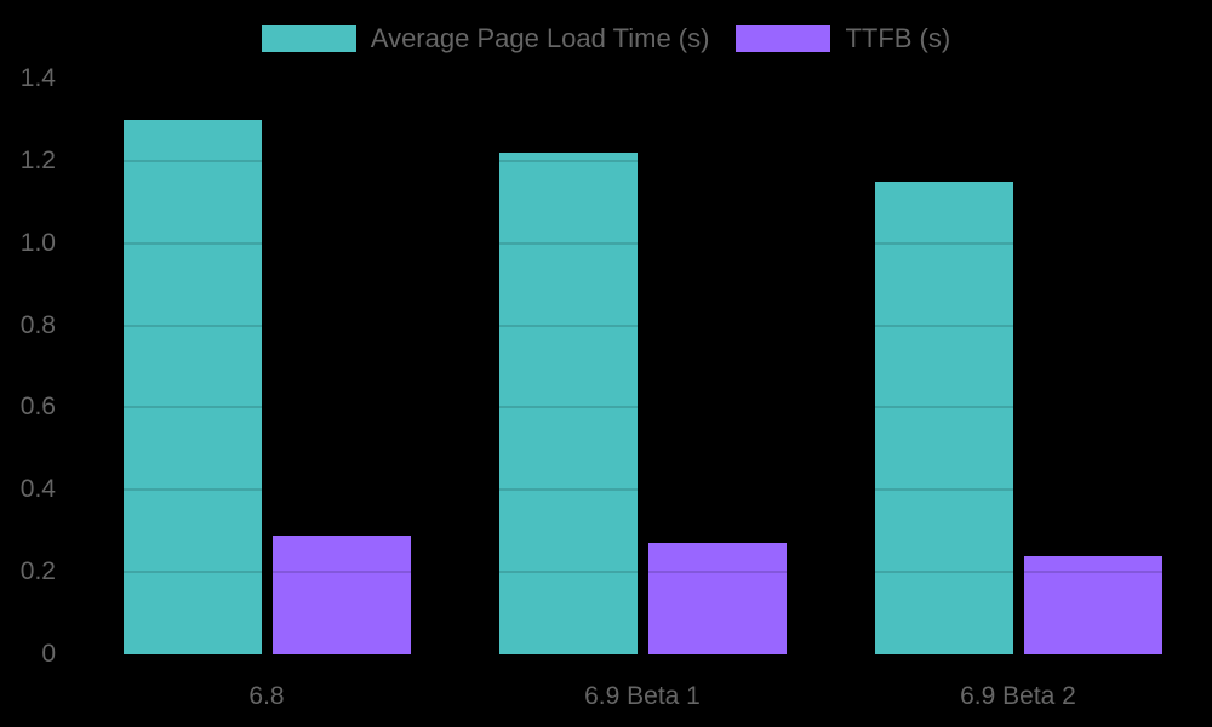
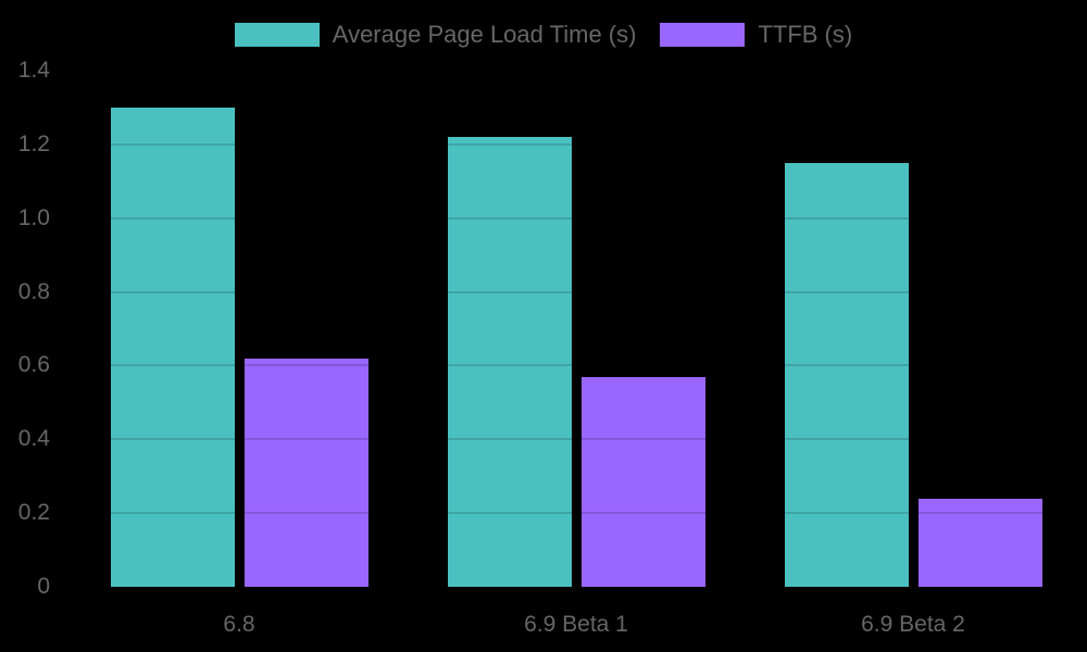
TTFB (s)/6.8: 0.29 -> 0.62
TTFB (s)/6.9 Beta 1: 0.27 -> 0.57
